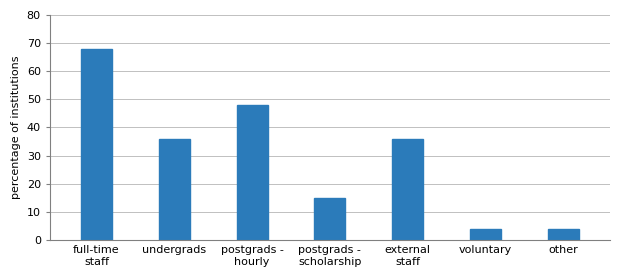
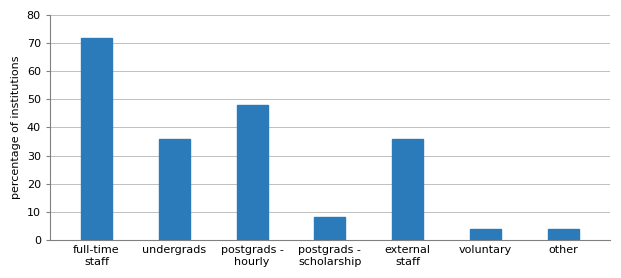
full-time staff: 68 -> 72
postgrads - scholarship: 15 -> 8
